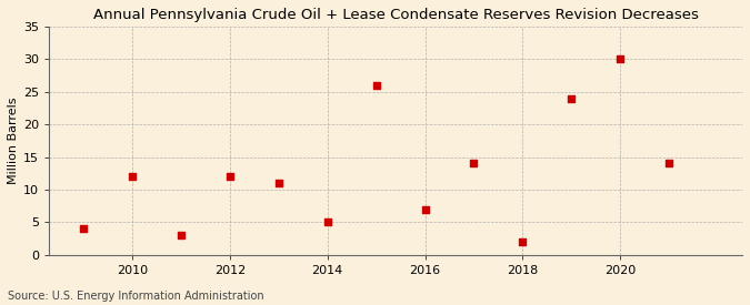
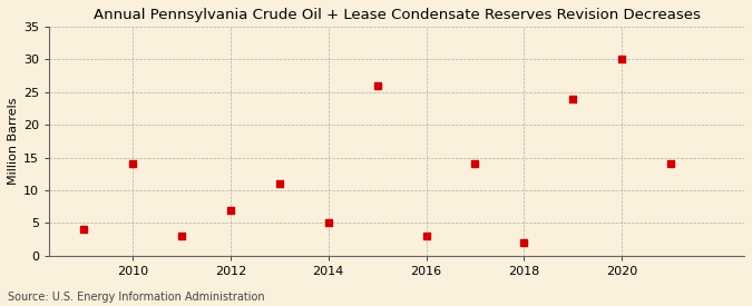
2010: 12 -> 14
2012: 12 -> 7
2016: 7 -> 3
